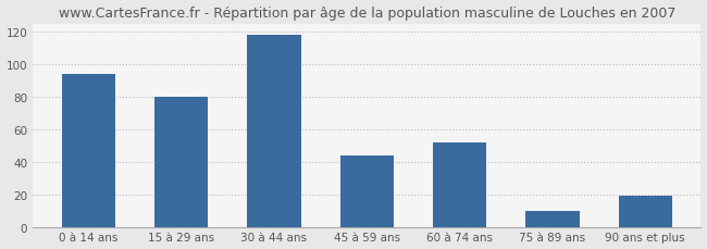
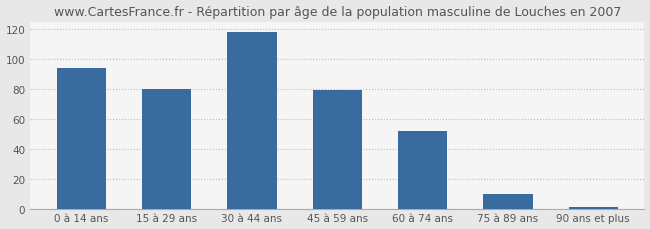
45 à 59 ans: 44 -> 79
90 ans et plus: 19 -> 1
